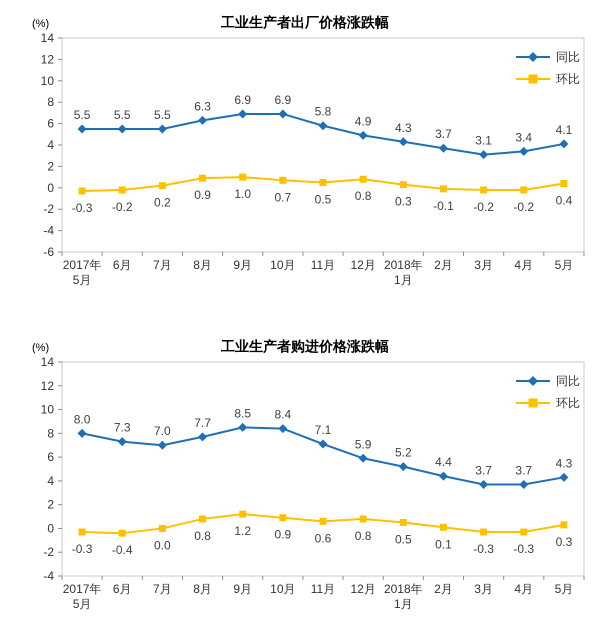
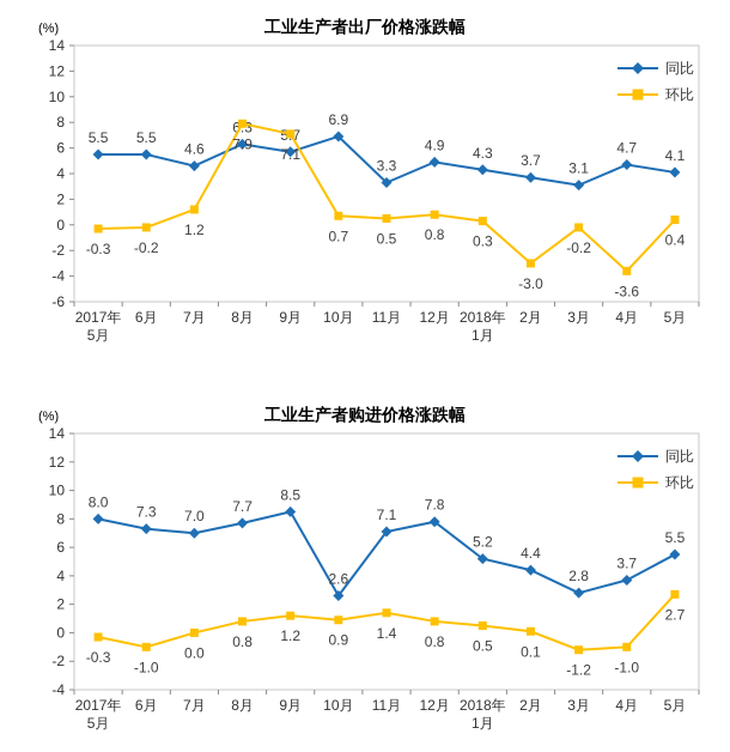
工业生产者出厂价格涨跌幅/同比/7月: 5.5 -> 4.6
工业生产者出厂价格涨跌幅/环比/7月: 0.2 -> 1.2
工业生产者出厂价格涨跌幅/环比/8月: 0.9 -> 7.9
工业生产者出厂价格涨跌幅/同比/9月: 6.9 -> 5.7
工业生产者出厂价格涨跌幅/环比/9月: 1.0 -> 7.1
工业生产者出厂价格涨跌幅/同比/11月: 5.8 -> 3.3
工业生产者出厂价格涨跌幅/环比/2月: -0.1 -> -3.0
工业生产者出厂价格涨跌幅/同比/4月: 3.4 -> 4.7
工业生产者出厂价格涨跌幅/环比/4月: -0.2 -> -3.6
工业生产者购进价格涨跌幅/环比/6月: -0.4 -> -1.0
工业生产者购进价格涨跌幅/同比/10月: 8.4 -> 2.6
工业生产者购进价格涨跌幅/环比/11月: 0.6 -> 1.4
工业生产者购进价格涨跌幅/同比/12月: 5.9 -> 7.8
工业生产者购进价格涨跌幅/同比/3月: 3.7 -> 2.8
工业生产者购进价格涨跌幅/环比/3月: -0.3 -> -1.2
工业生产者购进价格涨跌幅/环比/4月: -0.3 -> -1.0
工业生产者购进价格涨跌幅/同比/5月: 4.3 -> 5.5
工业生产者购进价格涨跌幅/环比/5月: 0.3 -> 2.7
